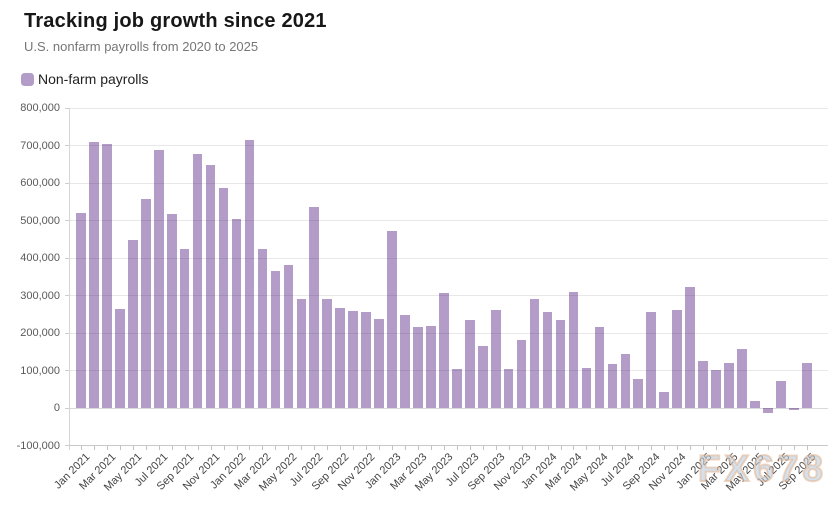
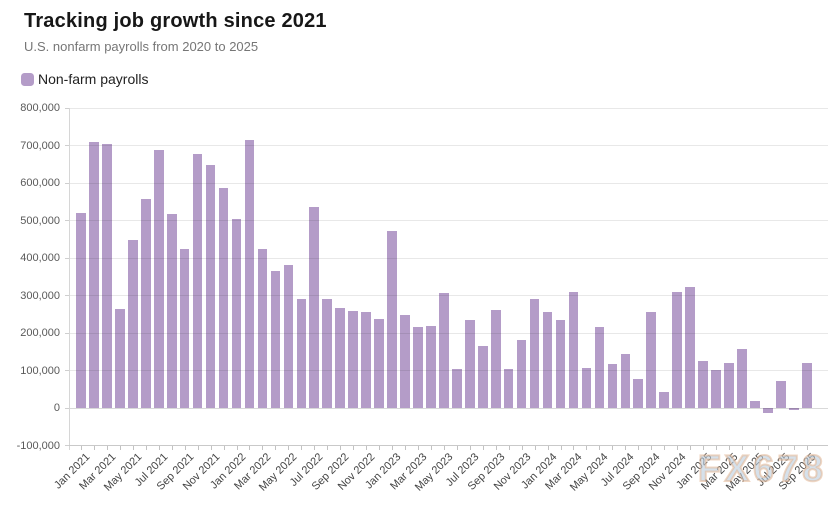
Nov 2024: 260000 -> 310000
